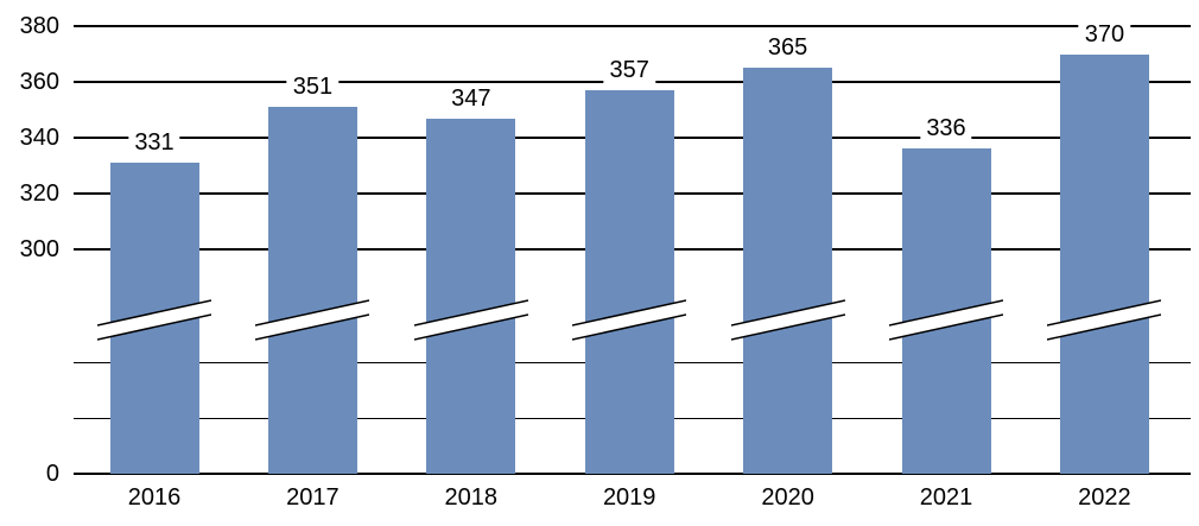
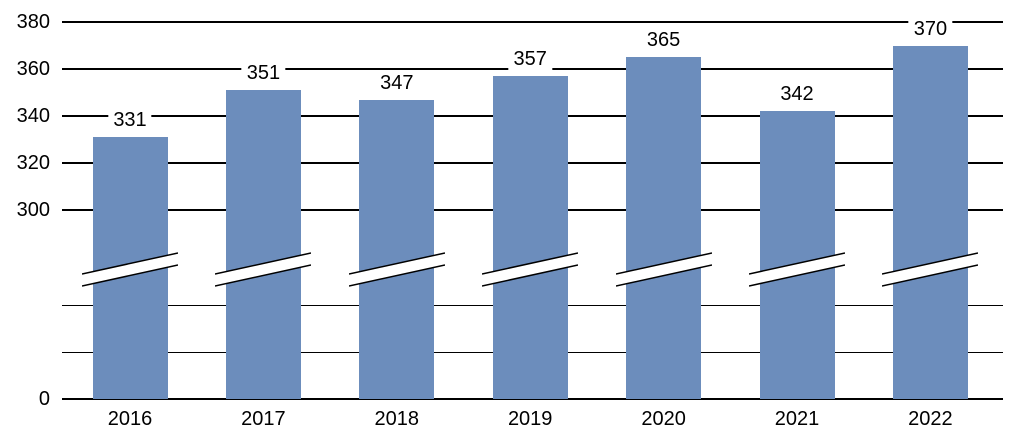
2021: 336 -> 342
